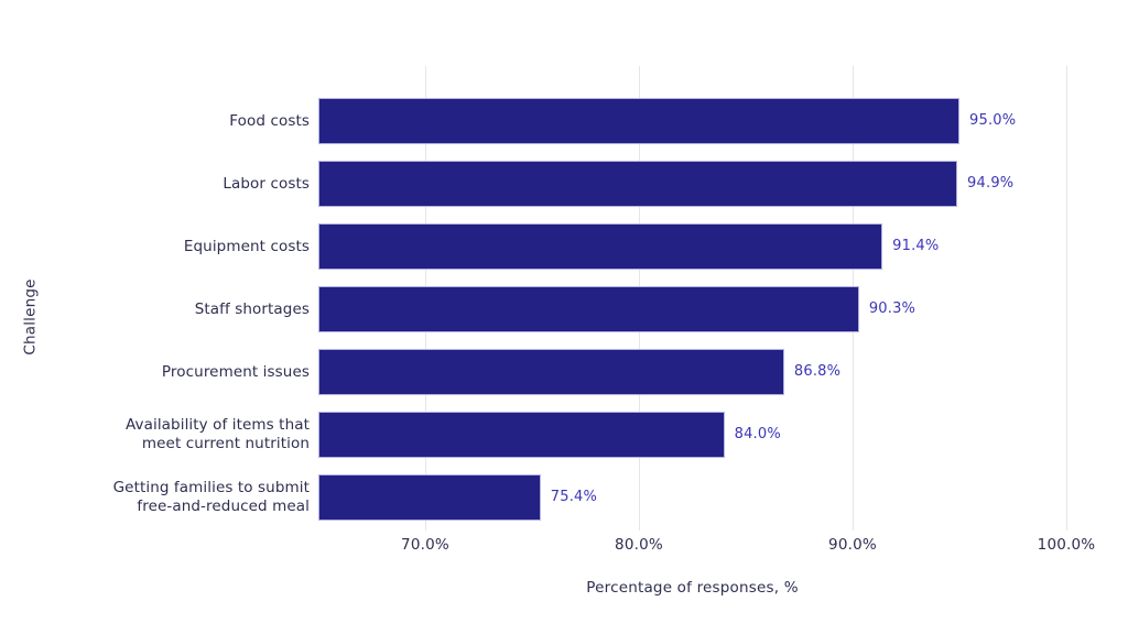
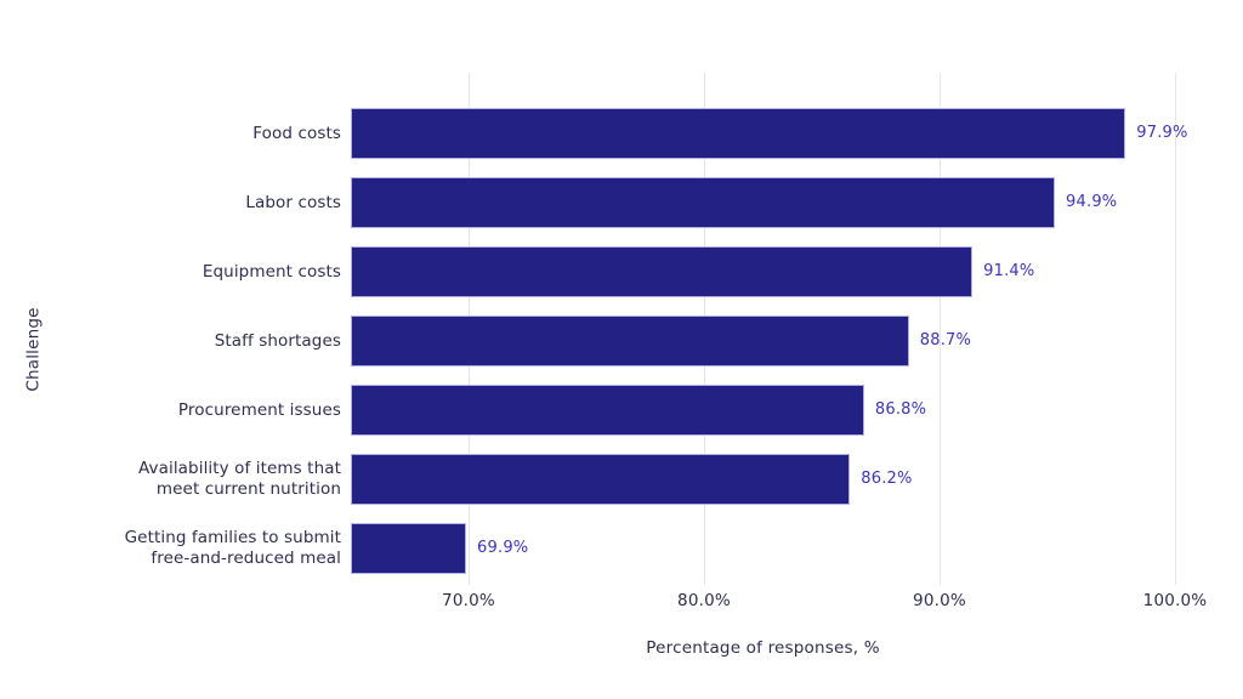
Food costs: 95.0% -> 97.9%
Staff shortages: 90.3% -> 88.7%
Availability of items that meet current nutrition: 84.0% -> 86.2%
Getting families to submit free-and-reduced meal: 75.4% -> 69.9%
